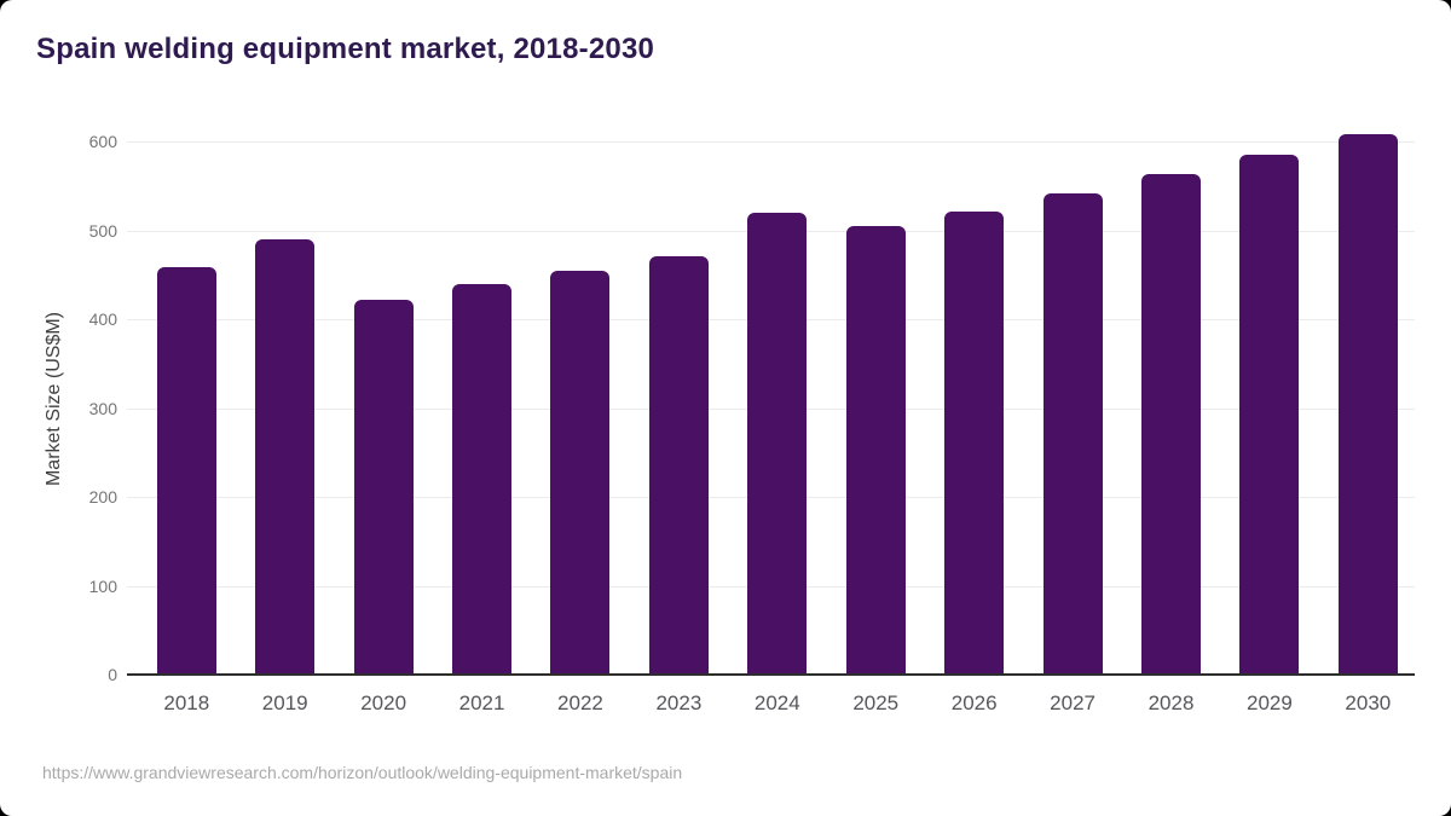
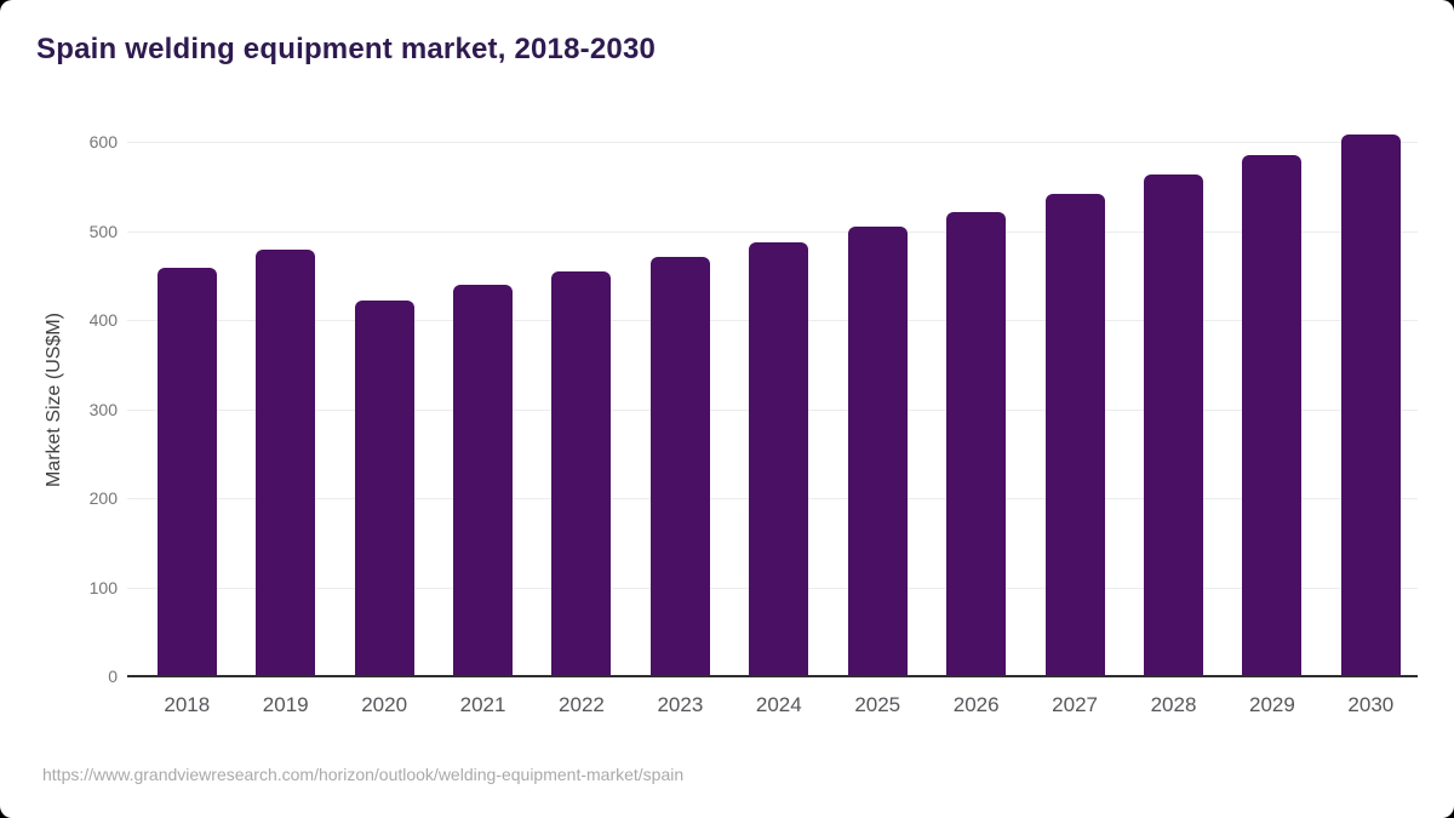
2019: 490 -> 480
2024: 520 -> 490
